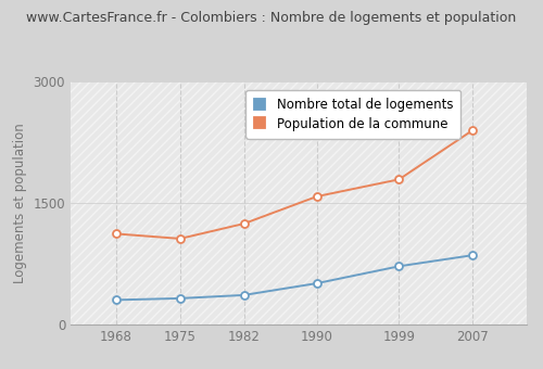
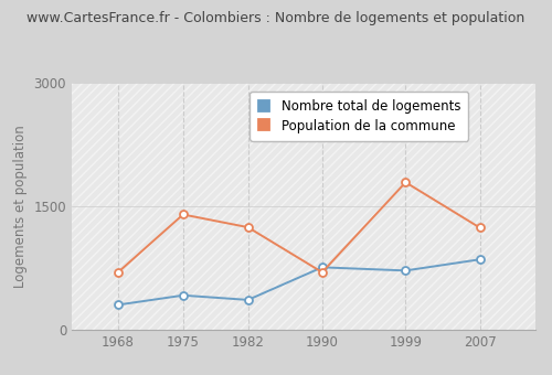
Population de la commune/1968: 1120 -> 700
Nombre total de logements/1975: 320 -> 420
Population de la commune/1975: 1060 -> 1400
Nombre total de logements/1990: 510 -> 760
Population de la commune/1990: 1580 -> 700
Population de la commune/2007: 2390 -> 1240
